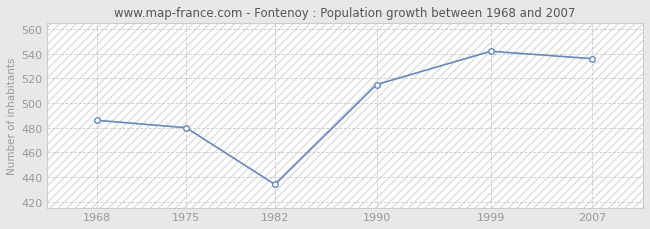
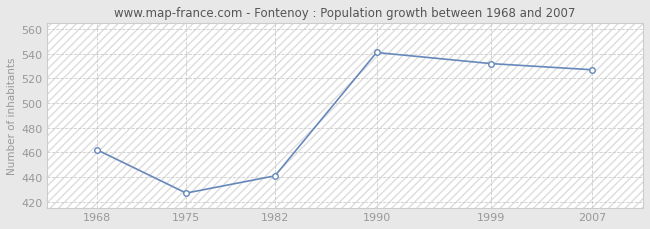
1968: 486 -> 462
1975: 480 -> 427
1982: 434 -> 441
1990: 515 -> 541
1999: 542 -> 532
2007: 536 -> 527
